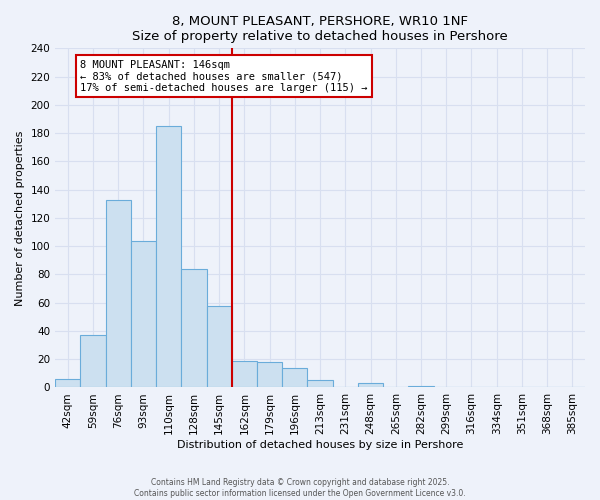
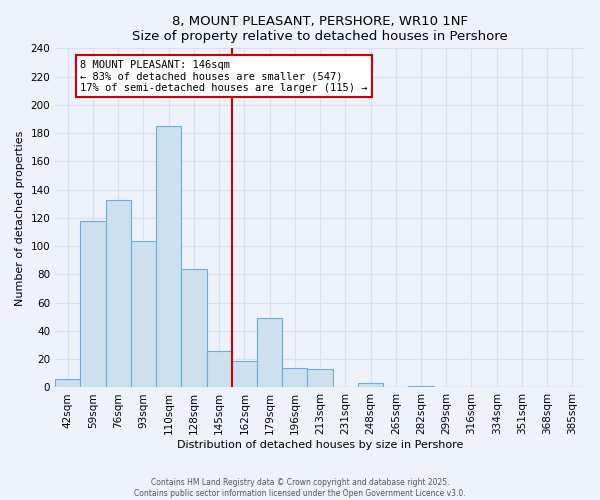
59sqm: 37 -> 118
145sqm: 58 -> 26
179sqm: 18 -> 49
213sqm: 5 -> 13
